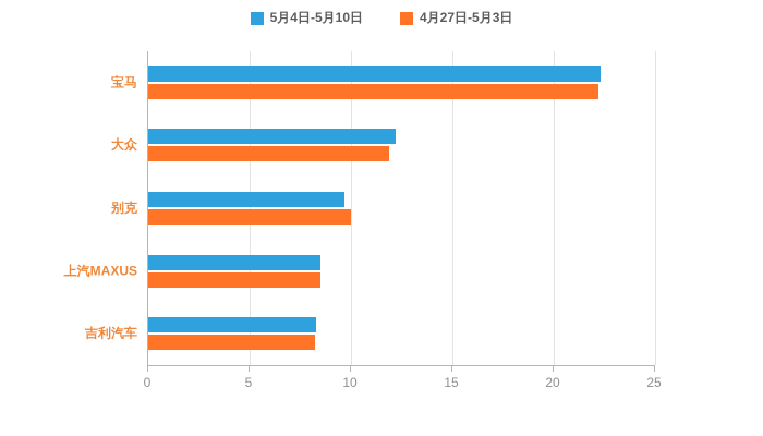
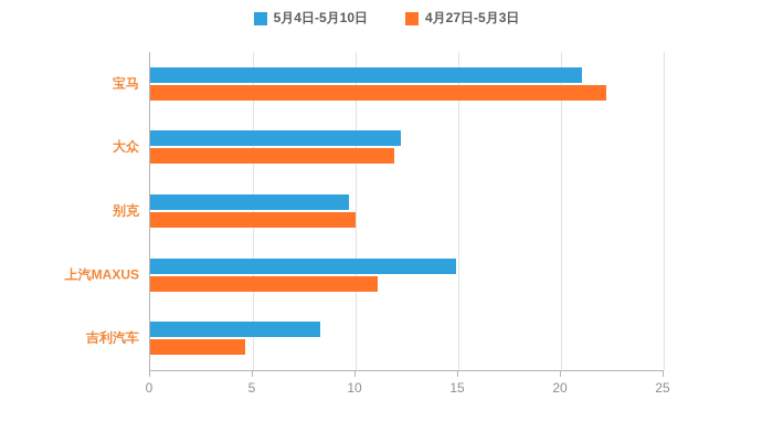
5月4日-5月10日/宝马: 22.3 -> 21.0
5月4日-5月10日/上汽MAXUS: 8.5 -> 14.9
4月27日-5月3日/上汽MAXUS: 8.5 -> 11.1
4月27日-5月3日/吉利汽车: 8.2 -> 4.6
